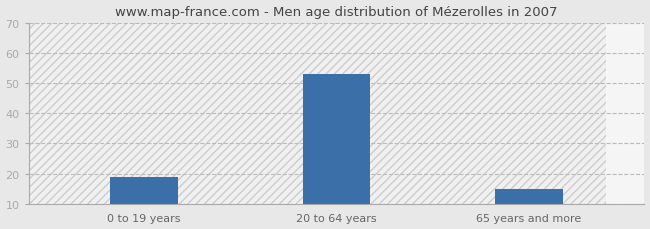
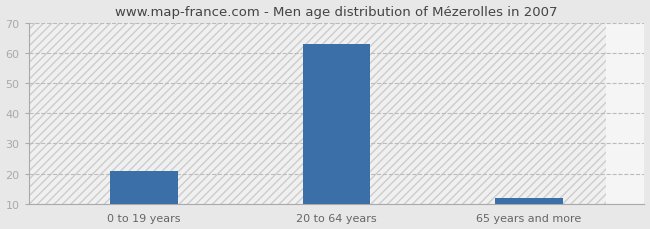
0 to 19 years: 19 -> 21
20 to 64 years: 53 -> 63
65 years and more: 15 -> 12
